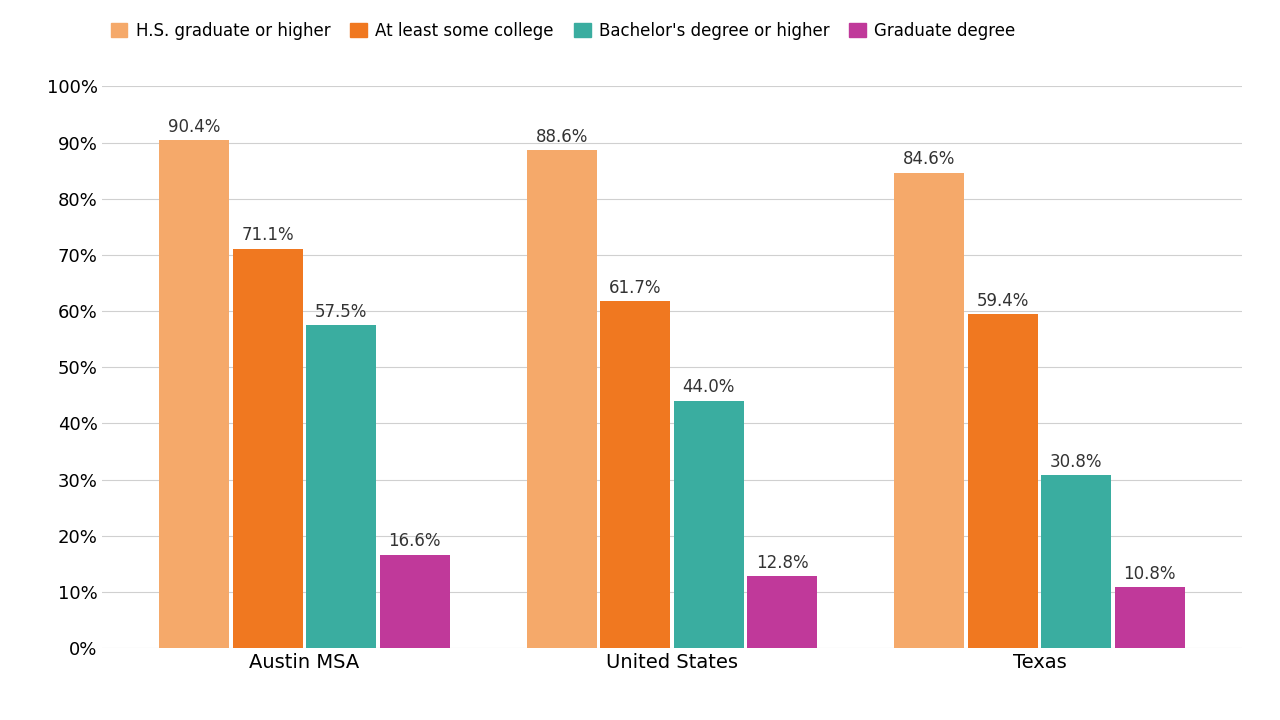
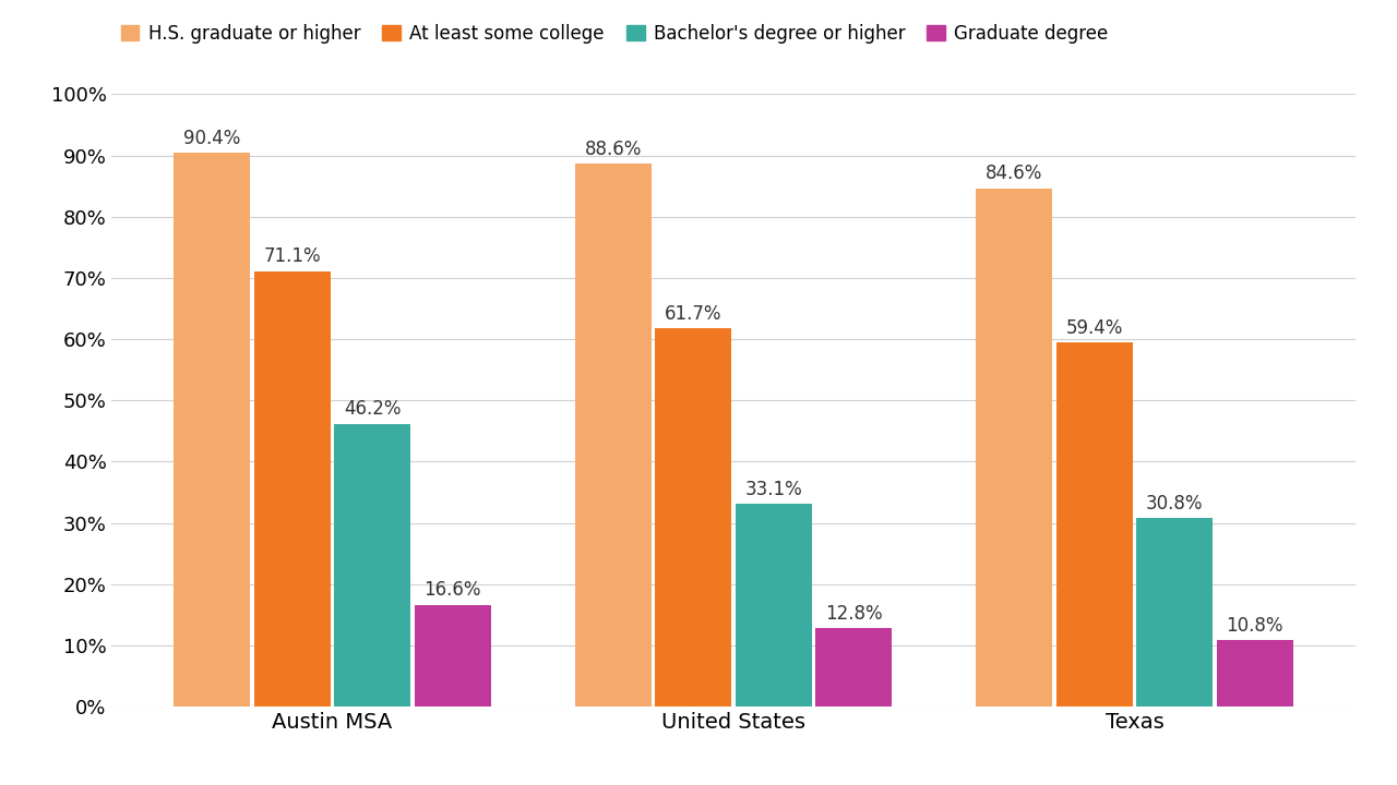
Bachelor's degree or higher/Austin MSA: 57.5% -> 46.2%
Bachelor's degree or higher/United States: 44.0% -> 33.1%
